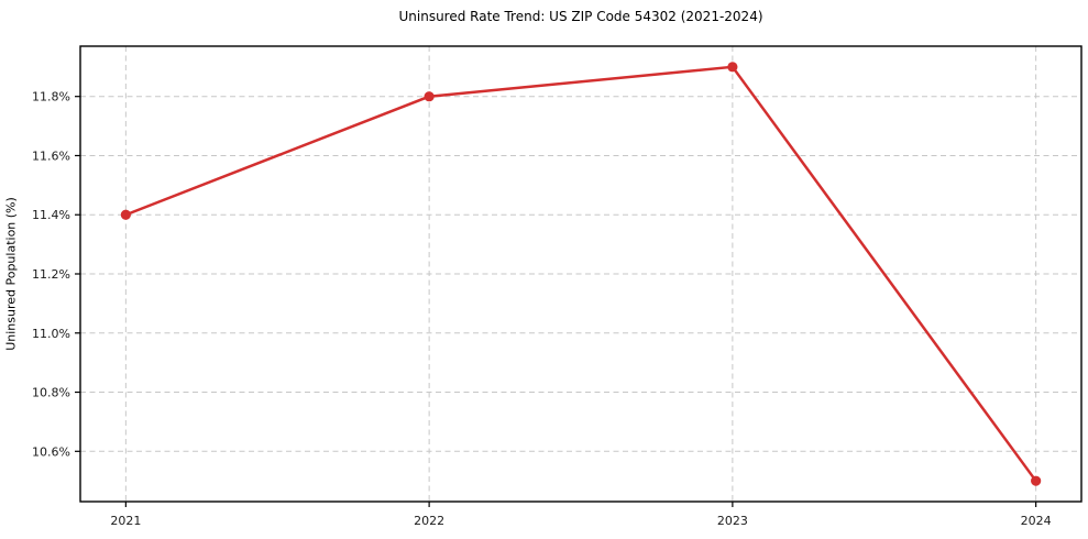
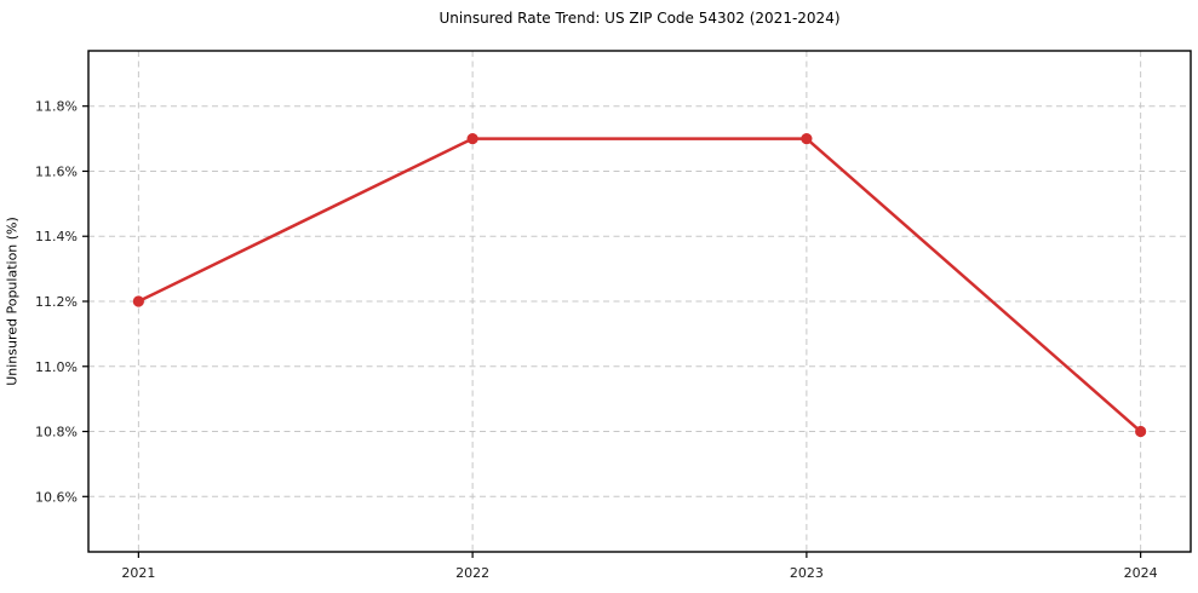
2021: 11.4% -> 11.2%
2022: 11.8% -> 11.7%
2023: 11.9% -> 11.7%
2024: 10.5% -> 10.8%
